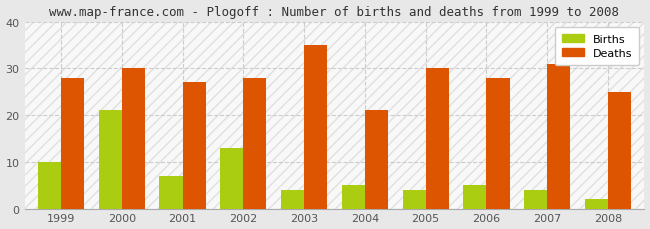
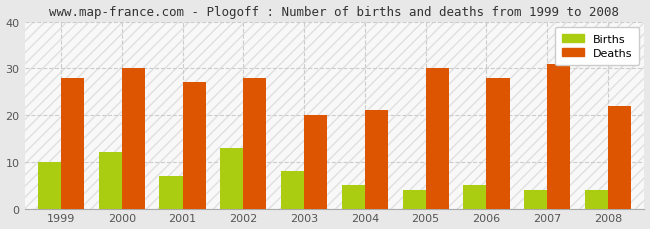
Births/2000: 21 -> 12
Births/2003: 4 -> 8
Deaths/2003: 35 -> 20
Births/2008: 2 -> 4
Deaths/2008: 25 -> 22
